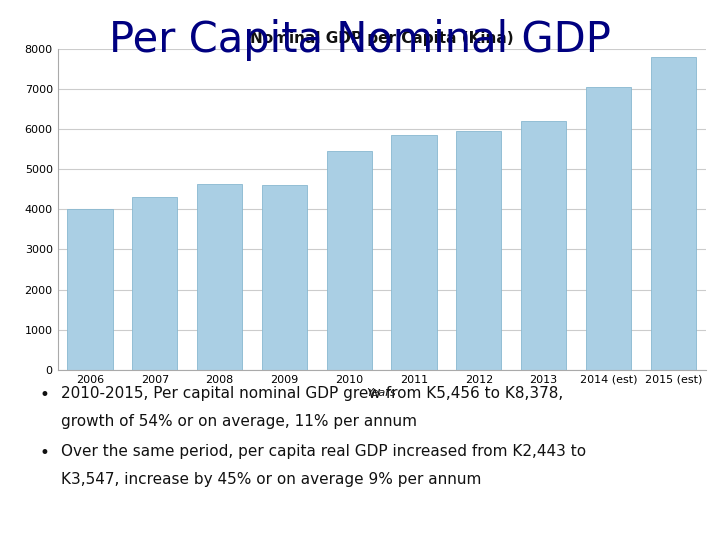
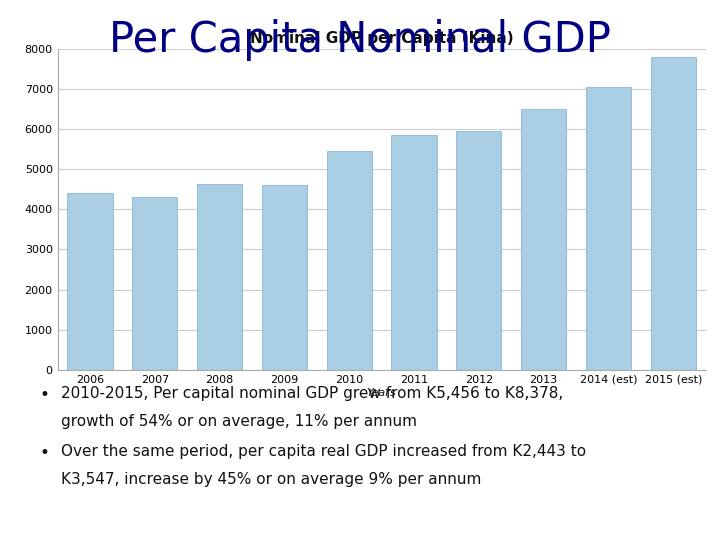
2006: 4000 -> 4400
2013: 6200 -> 6500
